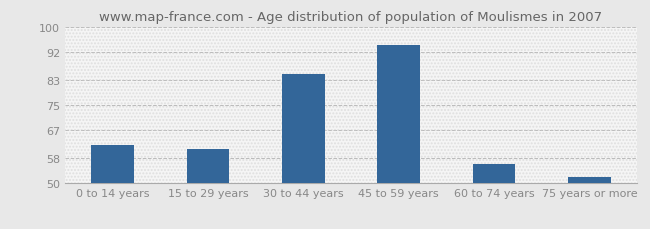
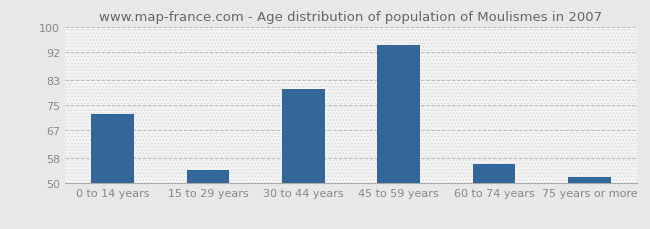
0 to 14 years: 62 -> 72
15 to 29 years: 61 -> 54
30 to 44 years: 85 -> 80
